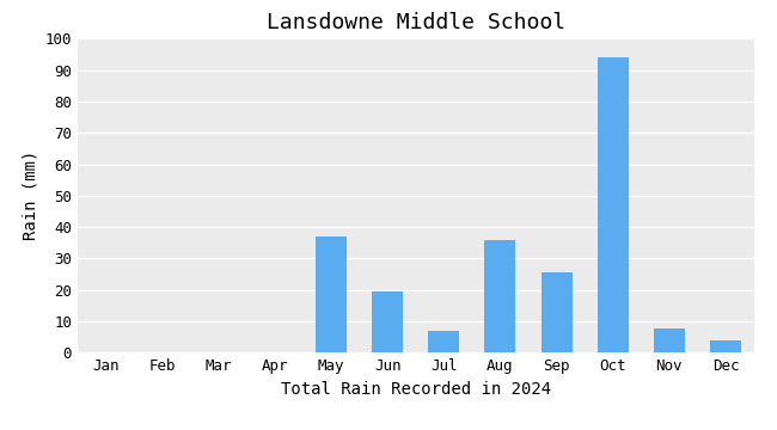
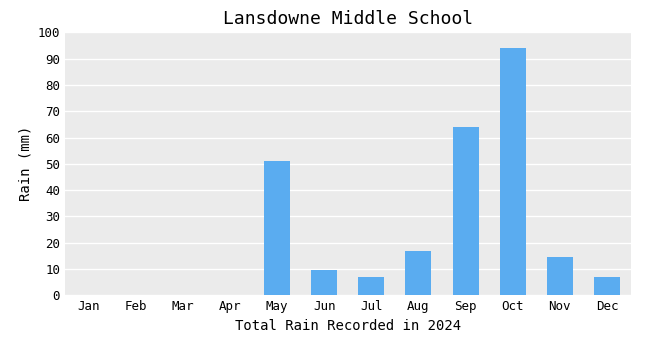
May: 37.0 -> 51.0
Jun: 19.5 -> 9.5
Aug: 36.0 -> 17.0
Sep: 25.5 -> 64.0
Nov: 7.5 -> 14.5
Dec: 4.0 -> 7.0
